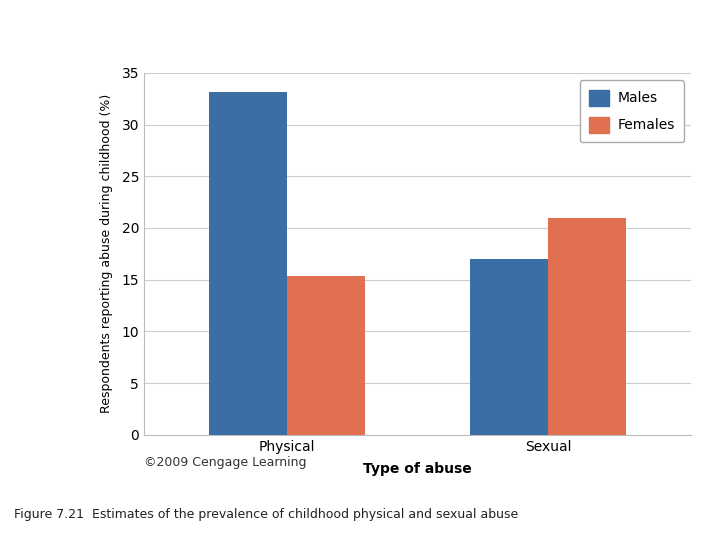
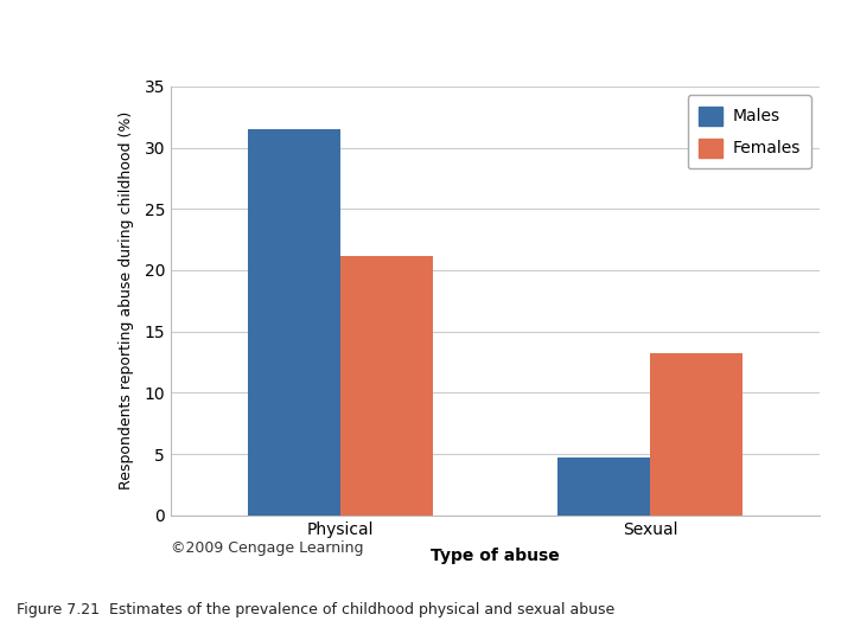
Males/Physical: 33.2 -> 31.5
Females/Physical: 15.4 -> 21.2
Males/Sexual: 17.0 -> 4.7
Females/Sexual: 21.0 -> 13.2
